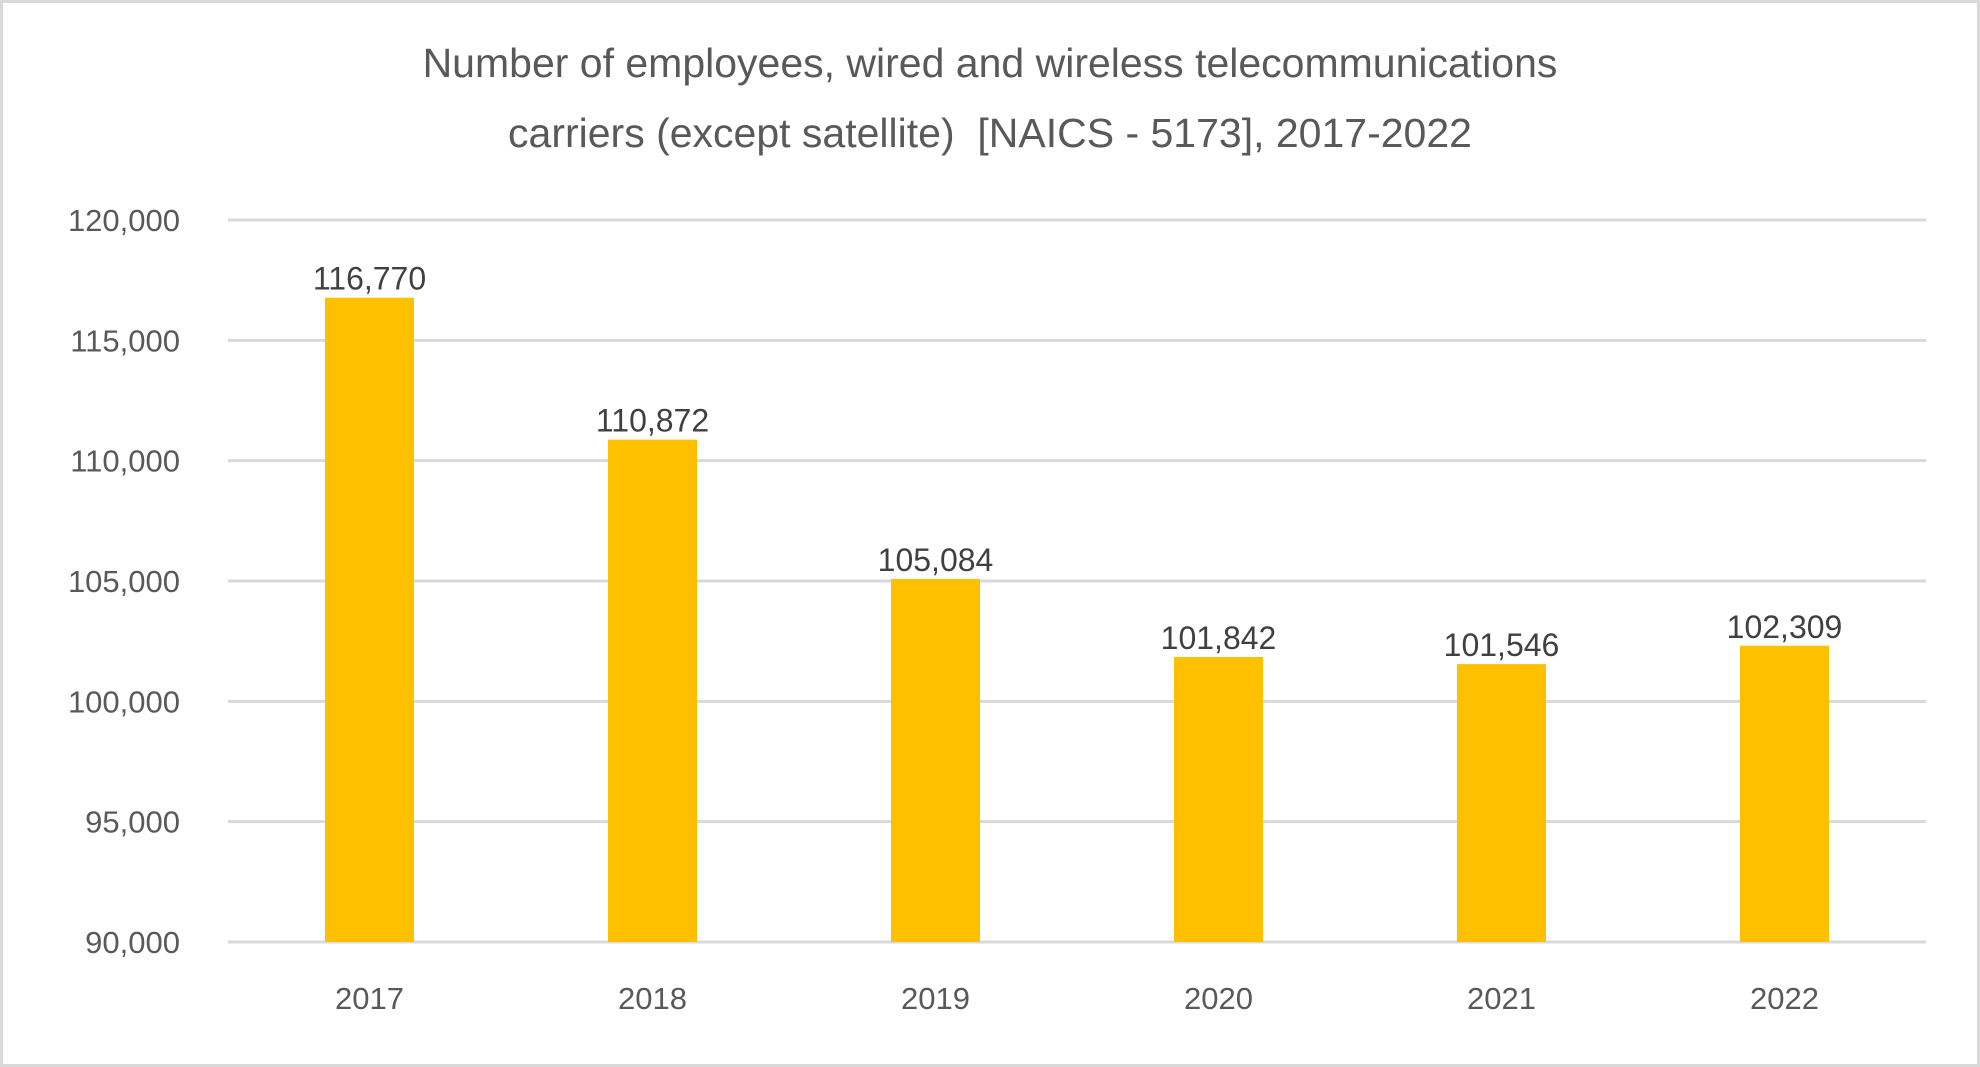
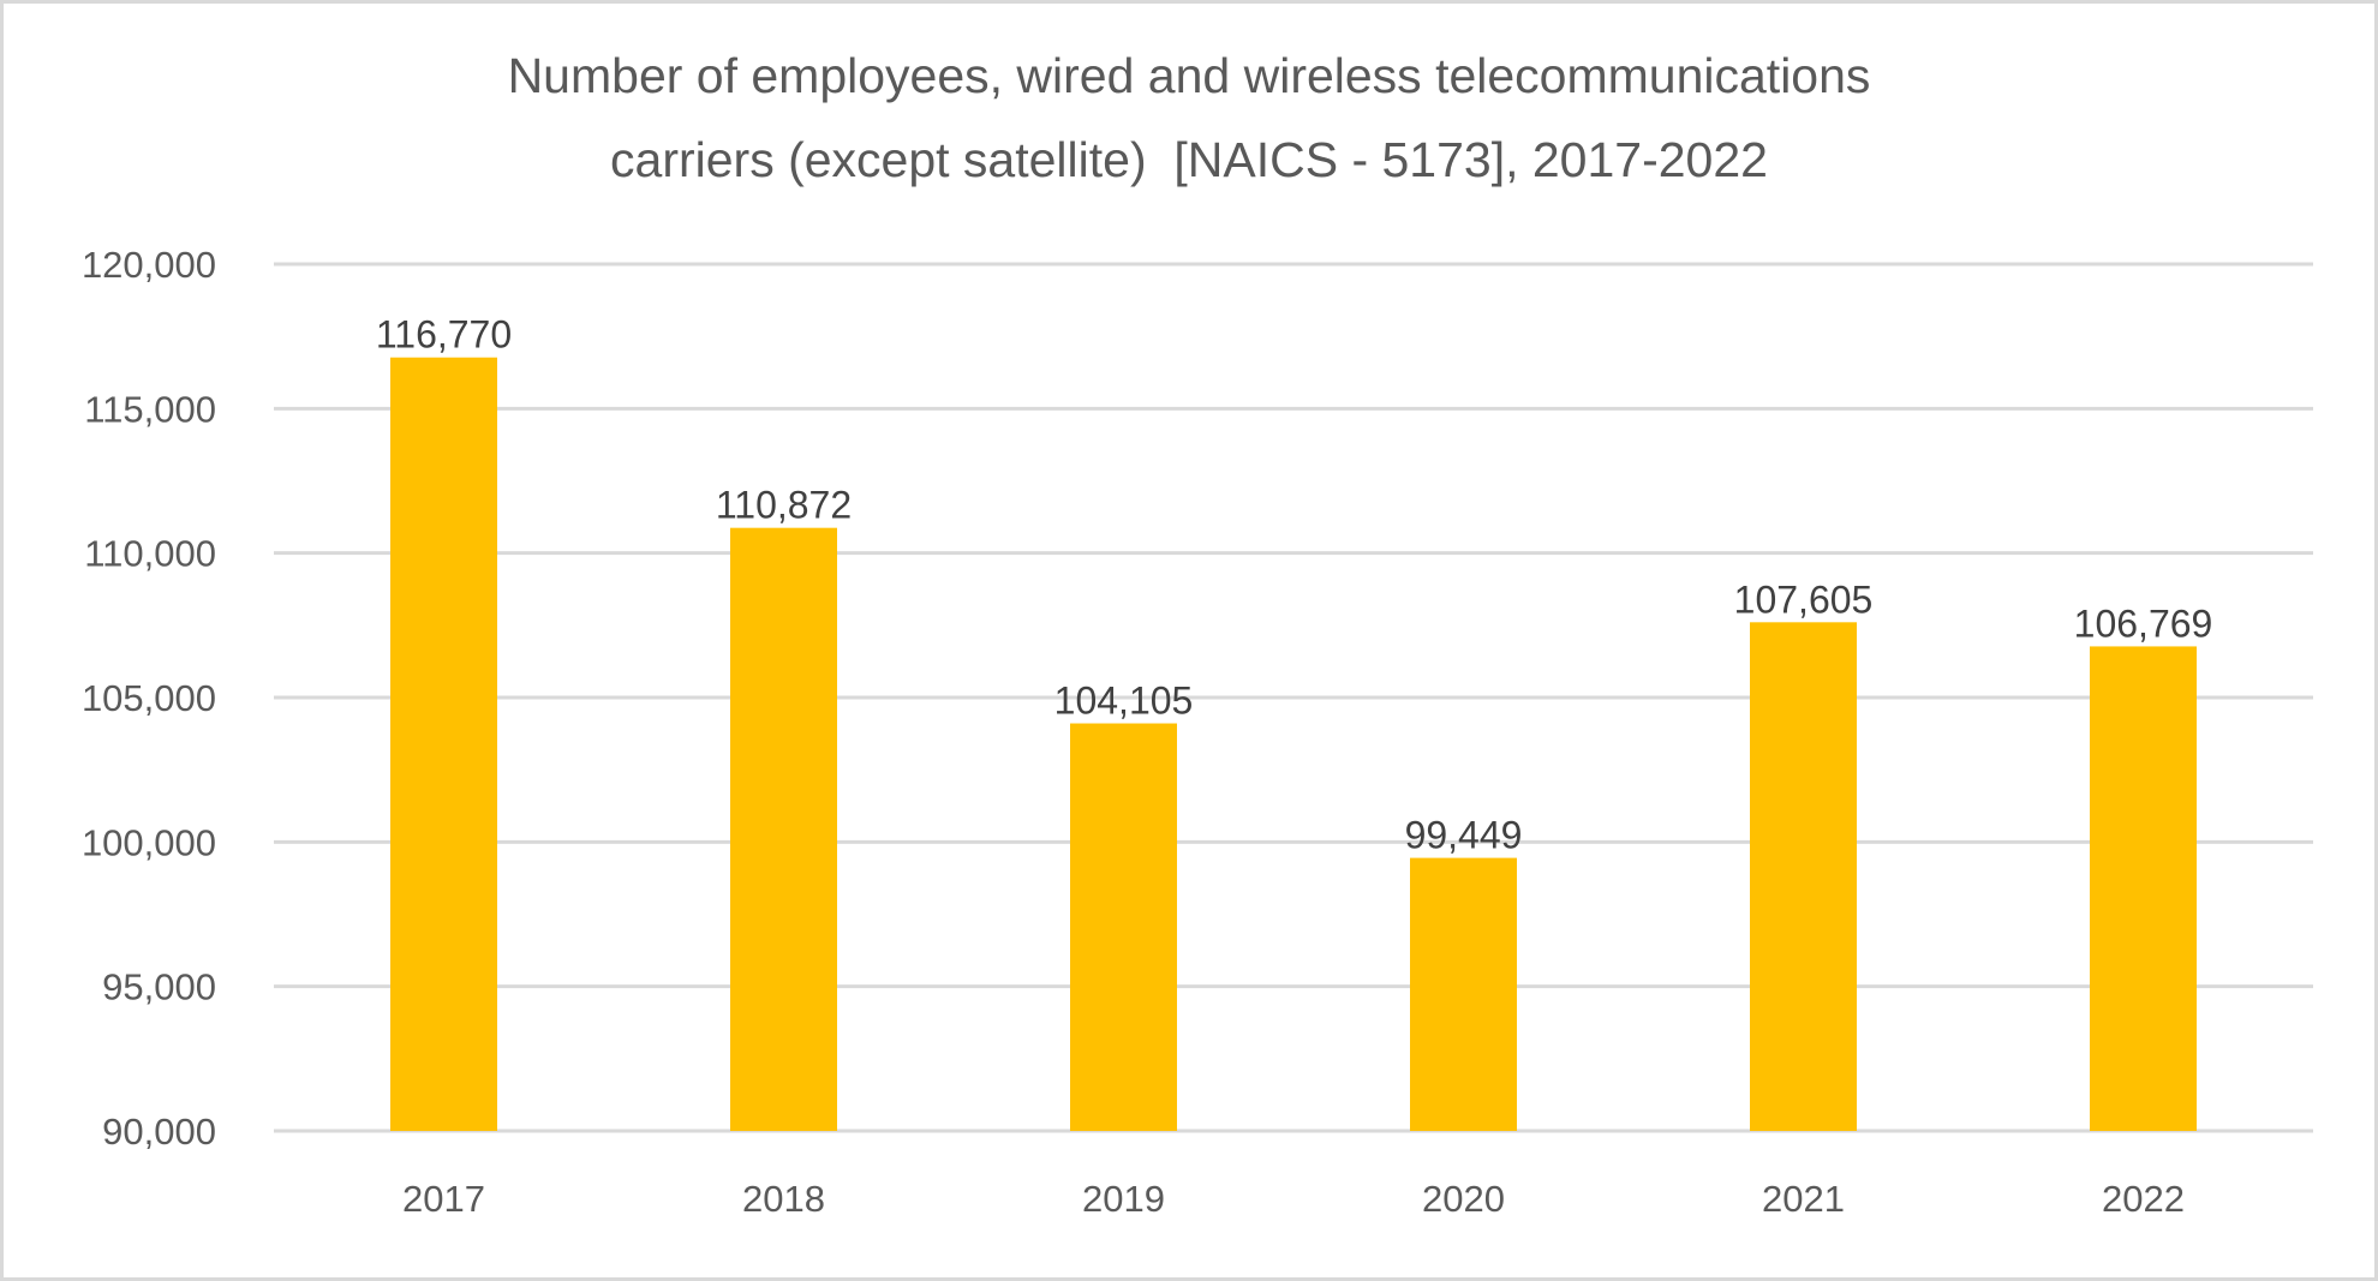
2019: 105,084 -> 104,105
2020: 101,842 -> 99,449
2021: 101,546 -> 107,605
2022: 102,309 -> 106,769
